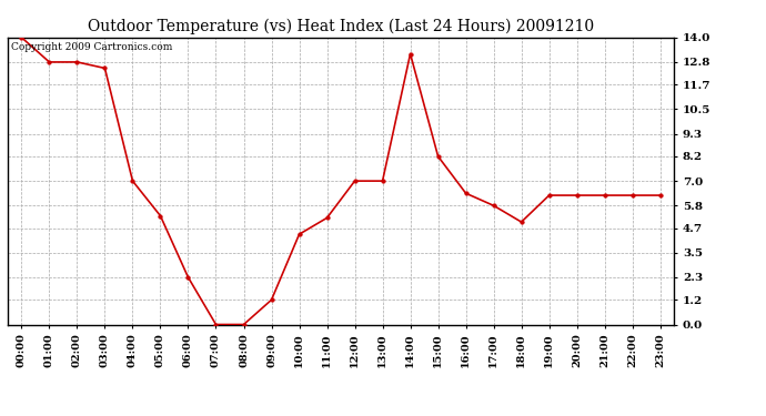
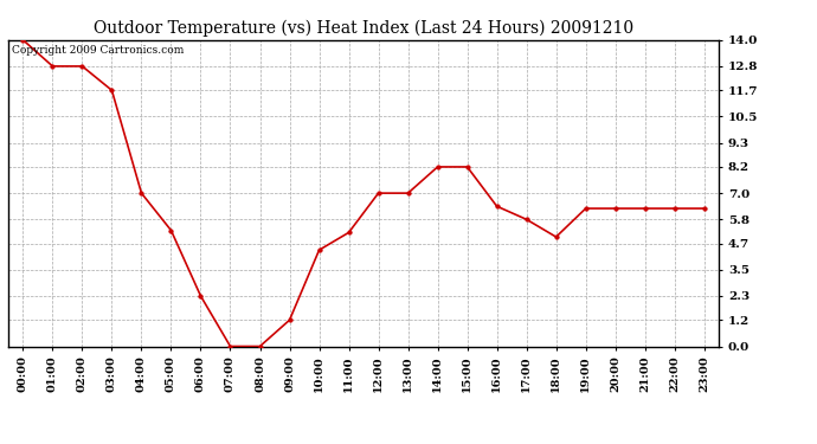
03:00: 12.5 -> 11.7
14:00: 13.2 -> 8.2
